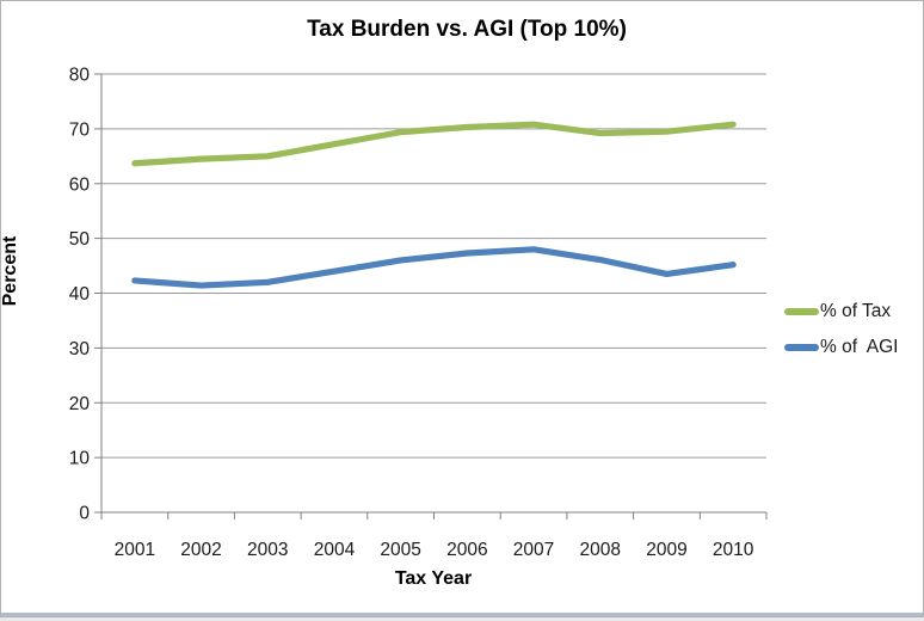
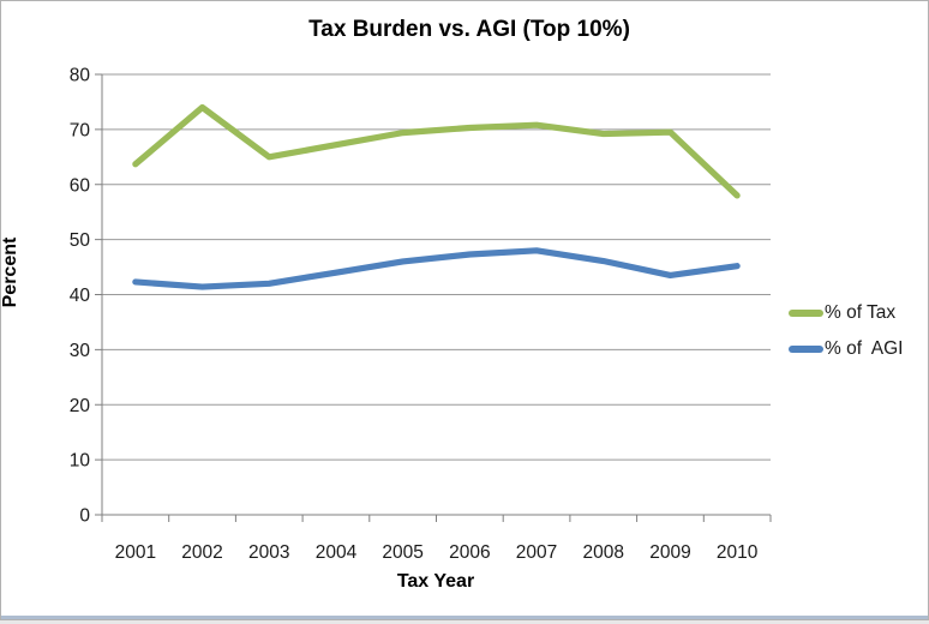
% of Tax/2002: 64 -> 74
% of Tax/2010: 71 -> 58
